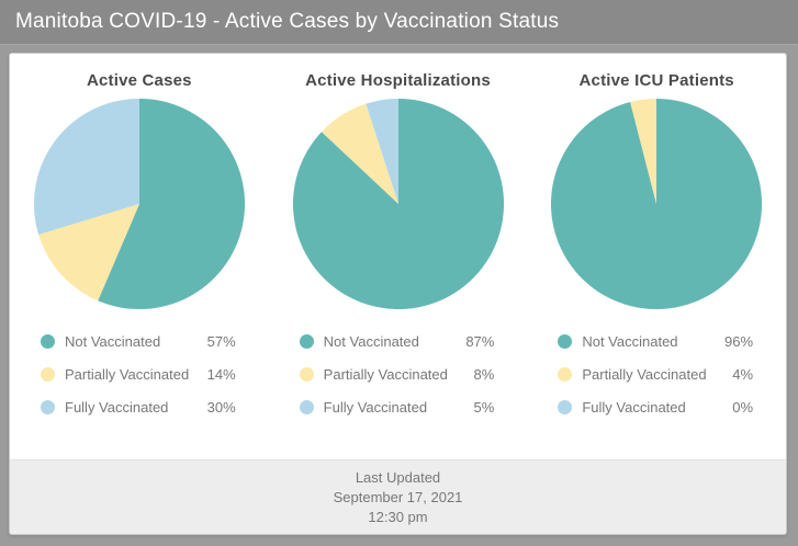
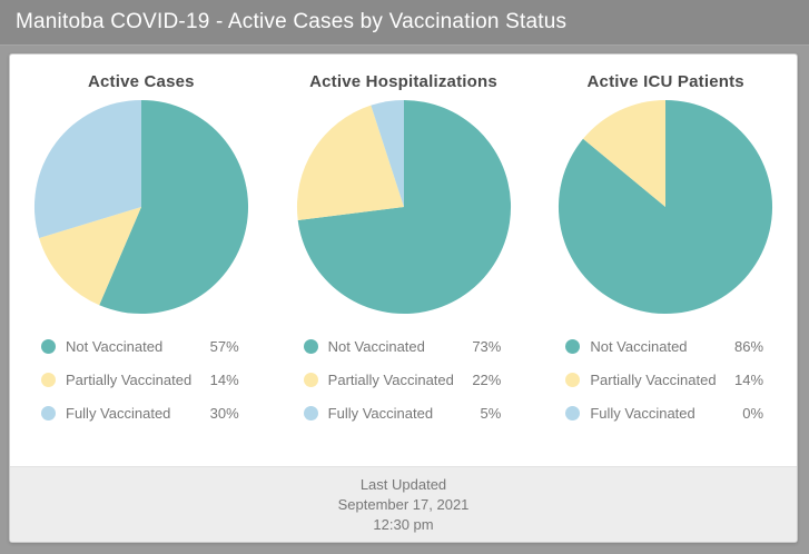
Active Hospitalizations/Not Vaccinated: 87% -> 73%
Active Hospitalizations/Partially Vaccinated: 8% -> 22%
Active ICU Patients/Not Vaccinated: 96% -> 86%
Active ICU Patients/Partially Vaccinated: 4% -> 14%
